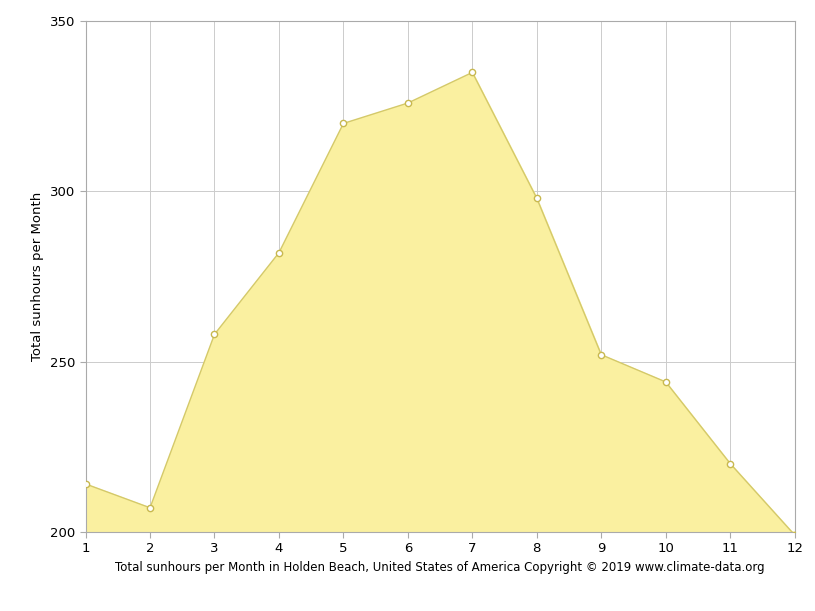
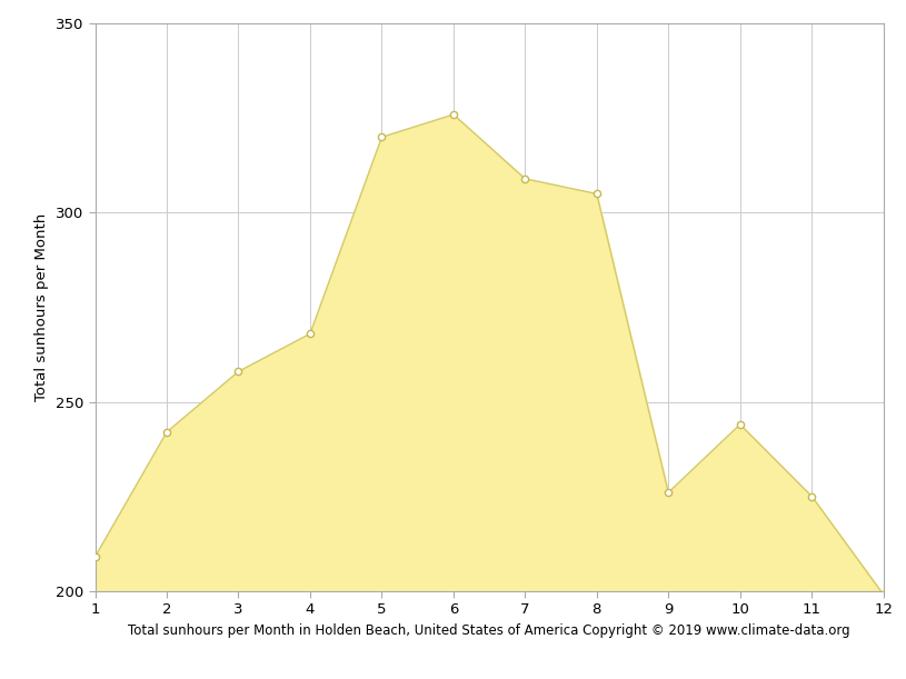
1: 214 -> 209
2: 207 -> 242
4: 282 -> 268
7: 335 -> 309
8: 298 -> 305
9: 252 -> 226
11: 220 -> 225
